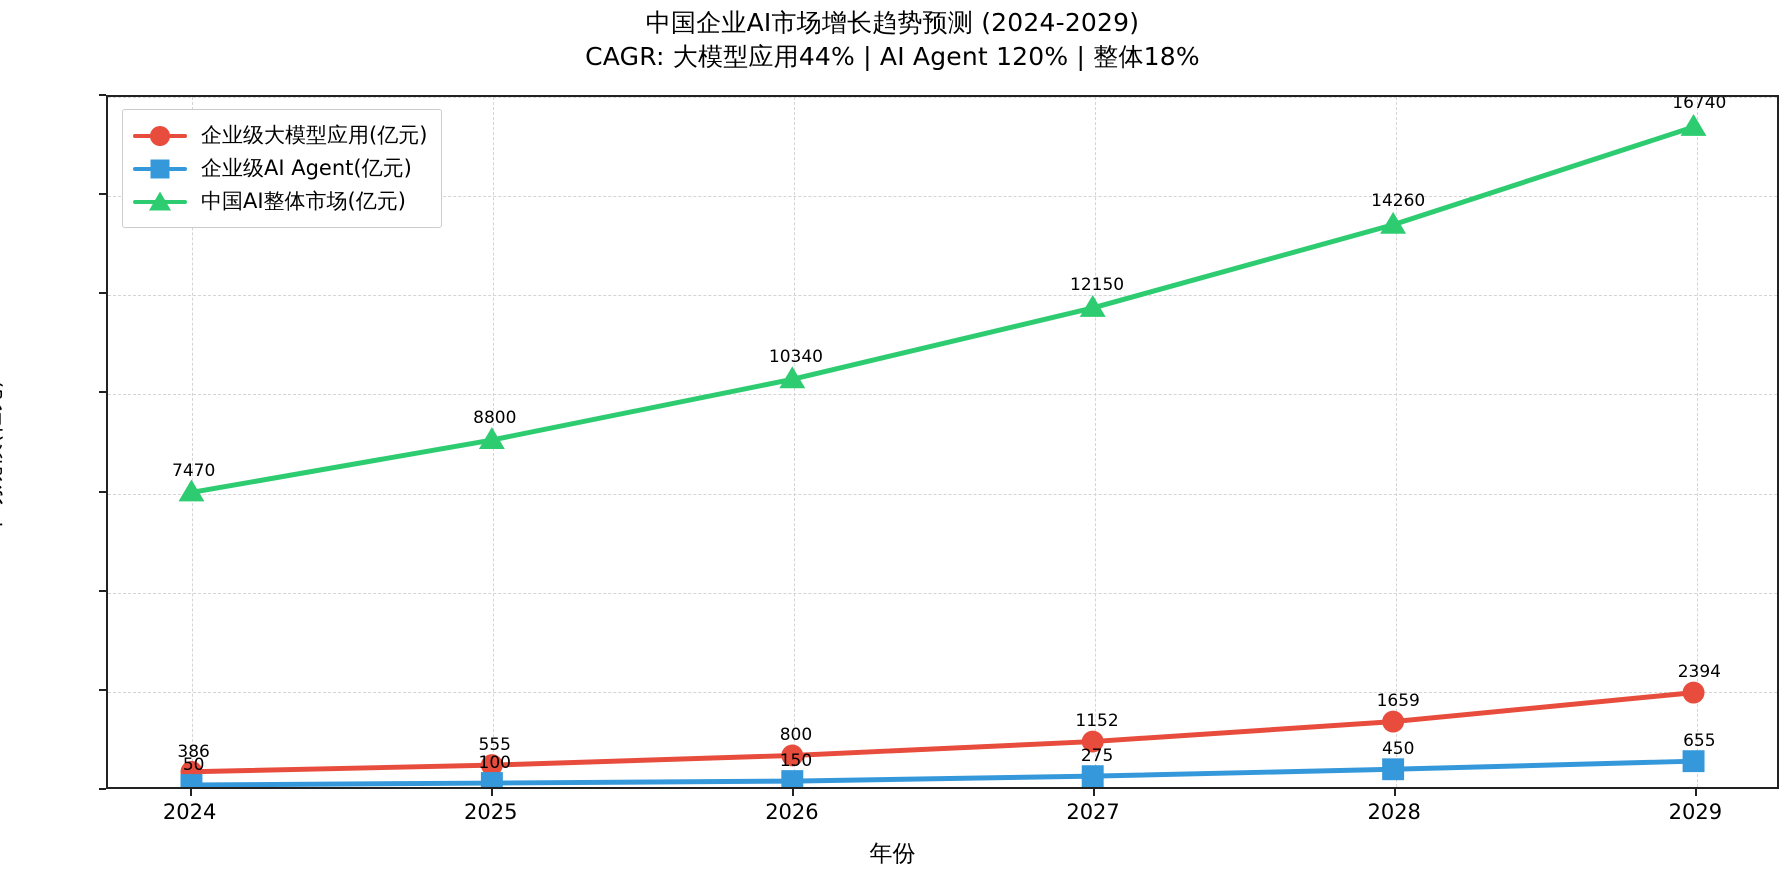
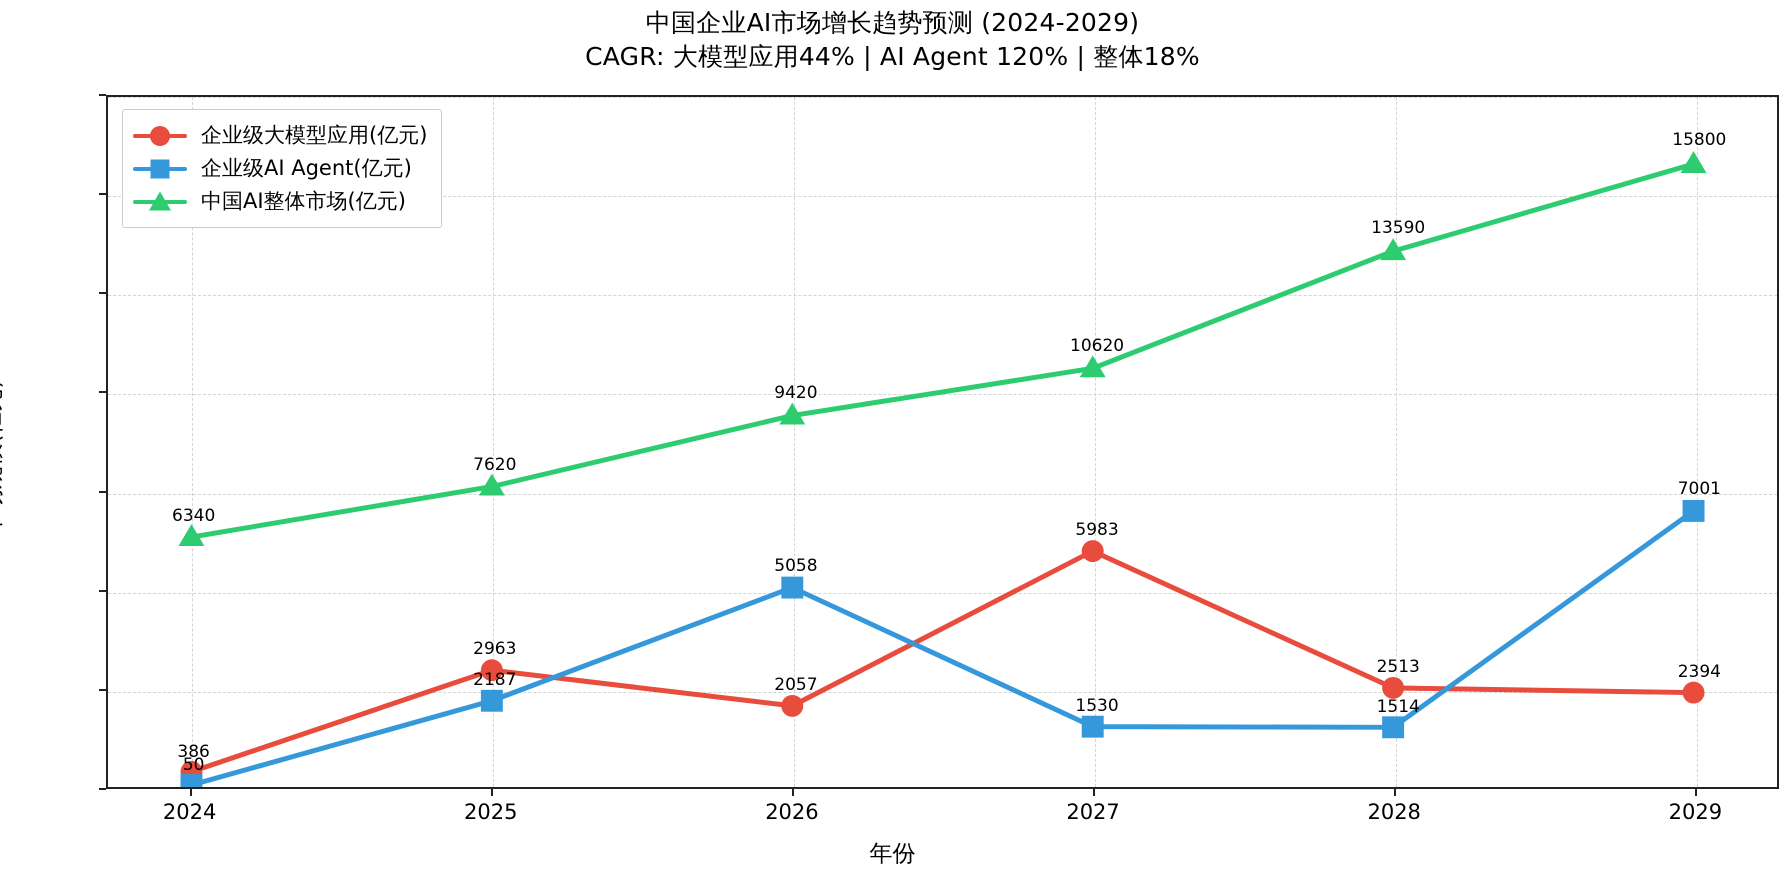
中国AI整体市场(亿元)/2024: 7470 -> 6340
企业级大模型应用(亿元)/2025: 555 -> 2963
企业级AI Agent(亿元)/2025: 100 -> 2187
中国AI整体市场(亿元)/2025: 8800 -> 7620
企业级大模型应用(亿元)/2026: 800 -> 2057
企业级AI Agent(亿元)/2026: 150 -> 5058
中国AI整体市场(亿元)/2026: 10340 -> 9420
企业级大模型应用(亿元)/2027: 1152 -> 5983
企业级AI Agent(亿元)/2027: 275 -> 1530
中国AI整体市场(亿元)/2027: 12150 -> 10620
企业级大模型应用(亿元)/2028: 1659 -> 2513
企业级AI Agent(亿元)/2028: 450 -> 1514
中国AI整体市场(亿元)/2028: 14260 -> 13590
企业级AI Agent(亿元)/2029: 655 -> 7001
中国AI整体市场(亿元)/2029: 16740 -> 15800
